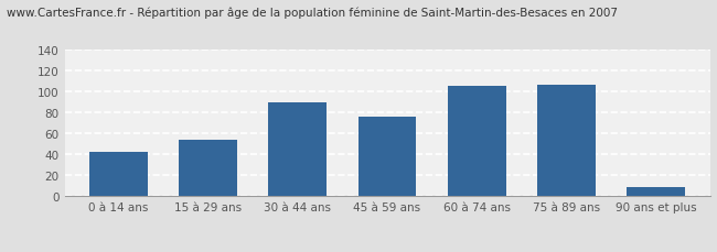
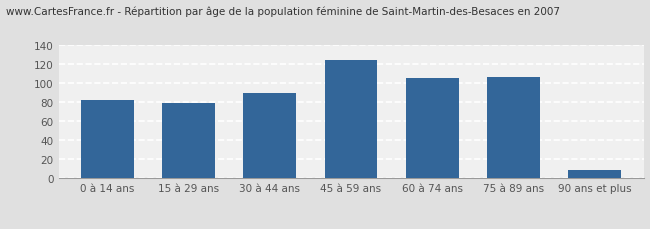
0 à 14 ans: 42 -> 82
15 à 29 ans: 54 -> 79
45 à 59 ans: 76 -> 124
